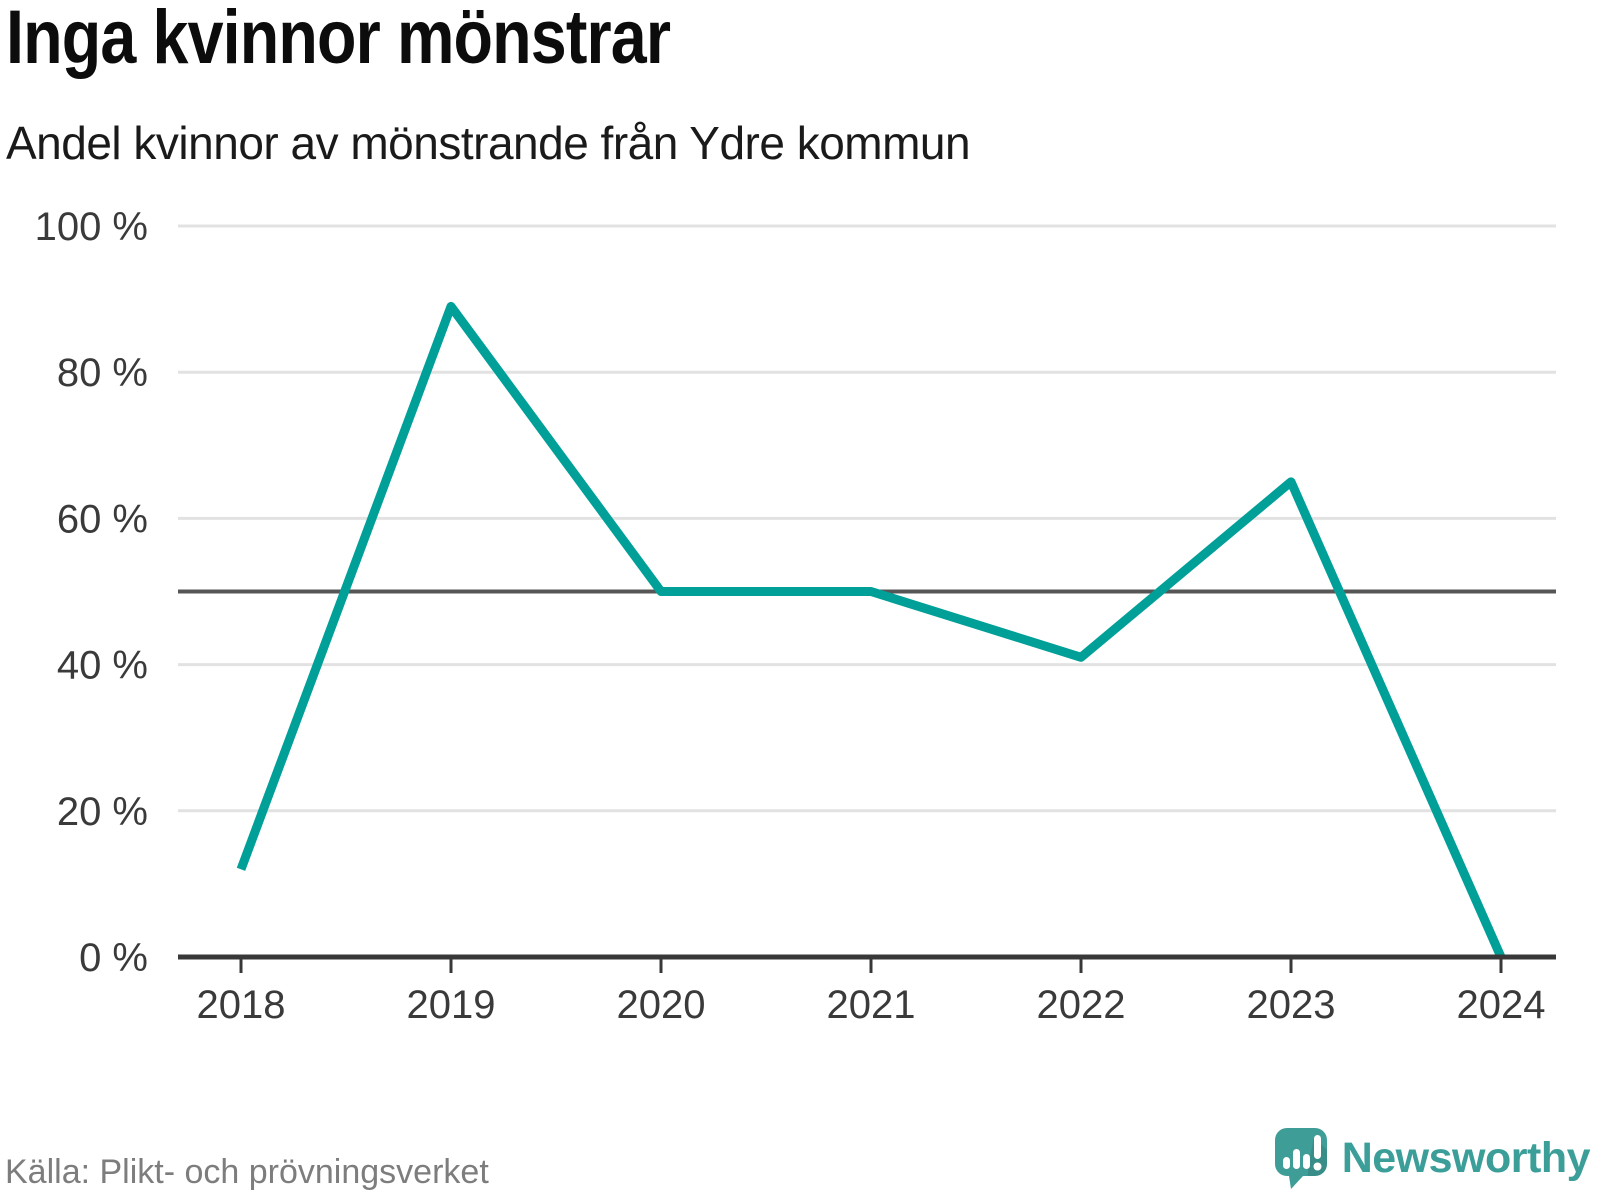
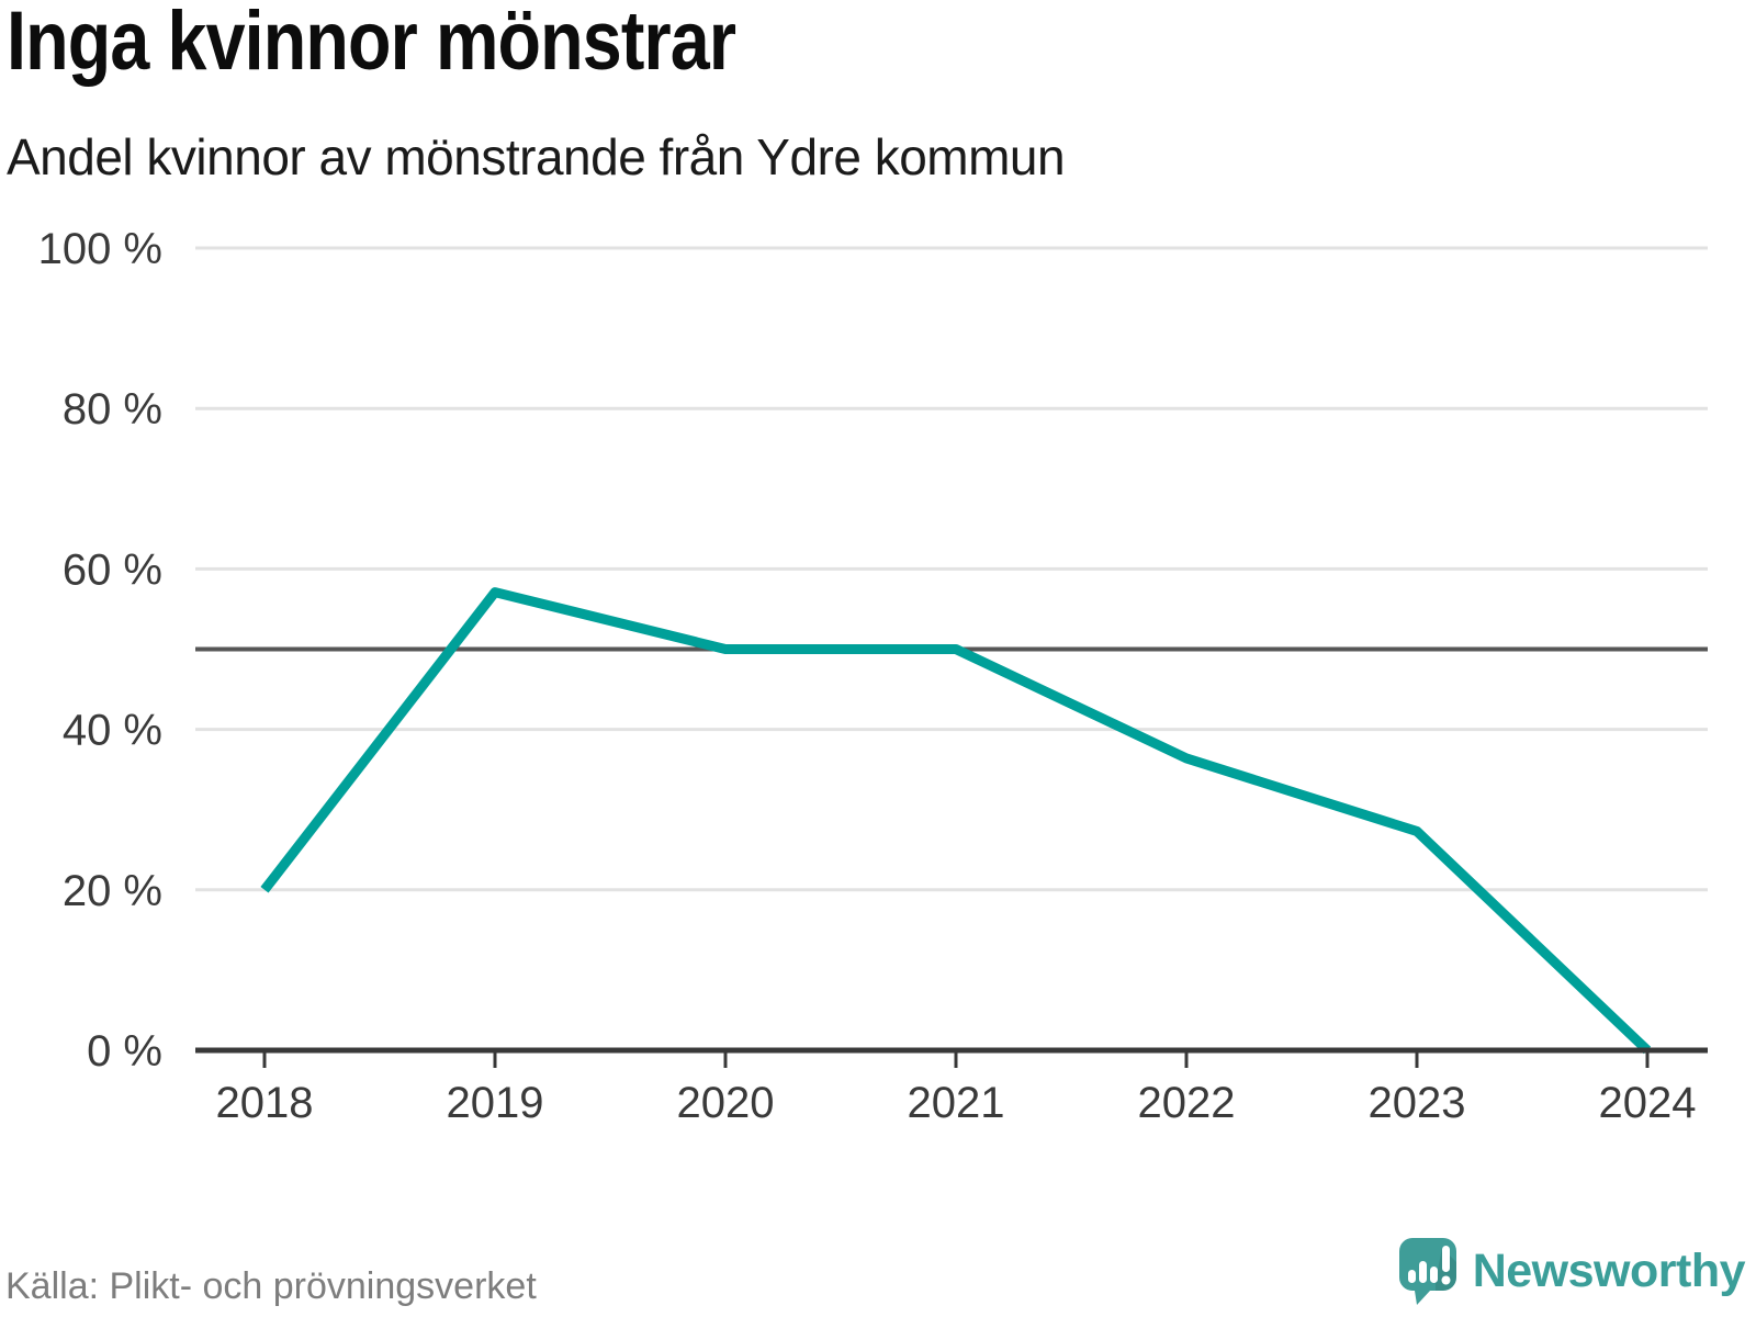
2018: 12% -> 20%
2019: 89% -> 57%
2022: 41% -> 36%
2023: 65% -> 27%
